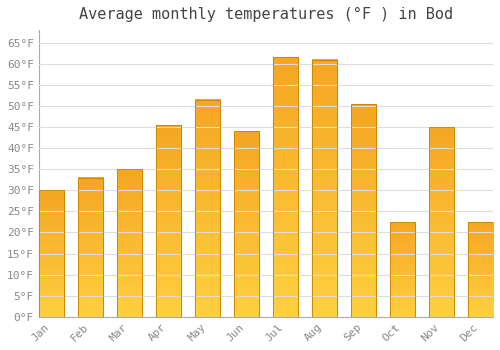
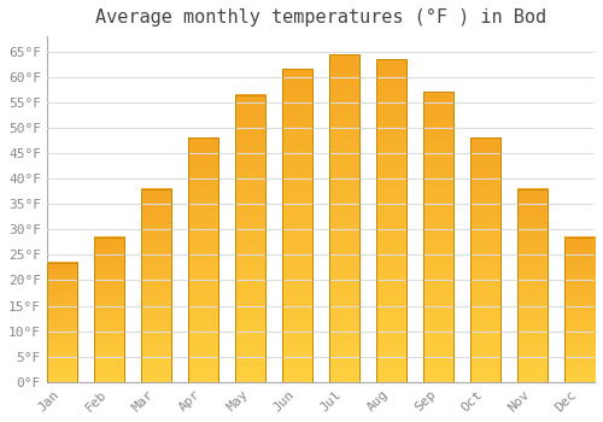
Jan: 30.0°F -> 23.5°F
Feb: 33.0°F -> 28.5°F
Mar: 35.0°F -> 38.0°F
Apr: 45.5°F -> 48.0°F
May: 51.5°F -> 56.5°F
Jun: 44.0°F -> 61.5°F
Jul: 61.5°F -> 64.5°F
Aug: 61.0°F -> 63.5°F
Sep: 50.5°F -> 57.0°F
Oct: 22.5°F -> 48.0°F
Nov: 45.0°F -> 38.0°F
Dec: 22.5°F -> 28.5°F
